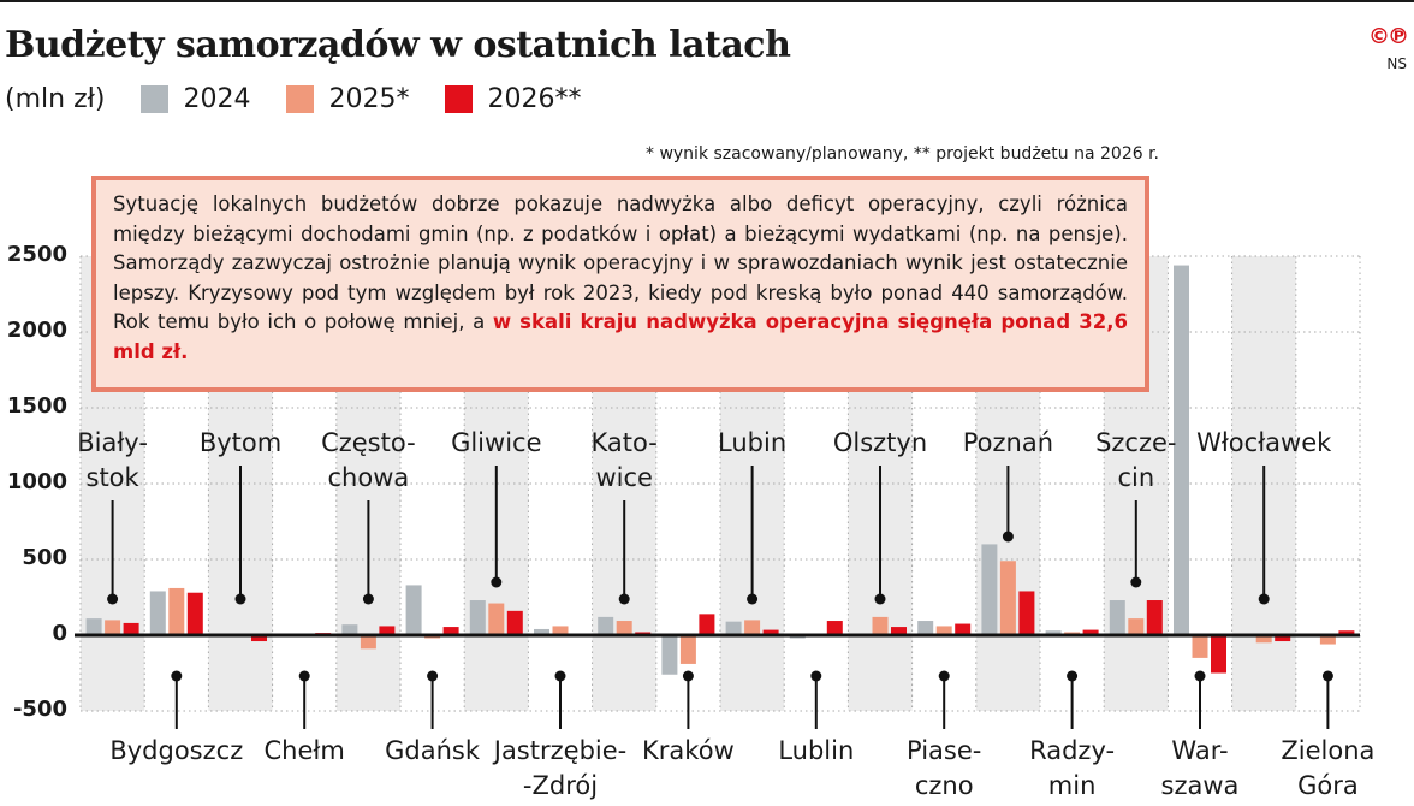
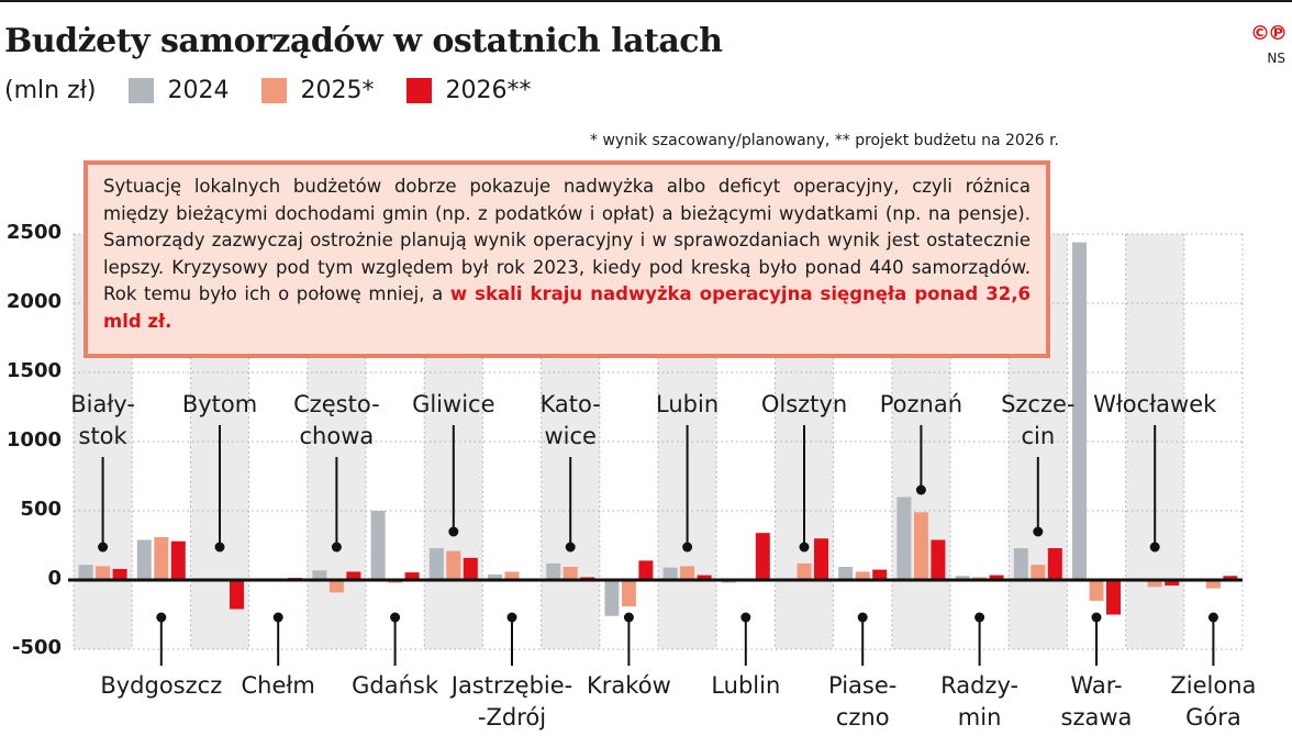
2026**/Bytom: -40 -> -210
2024/Gdańsk: 330 -> 500
2026**/Lublin: 100 -> 340
2026**/Olsztyn: 60 -> 300
